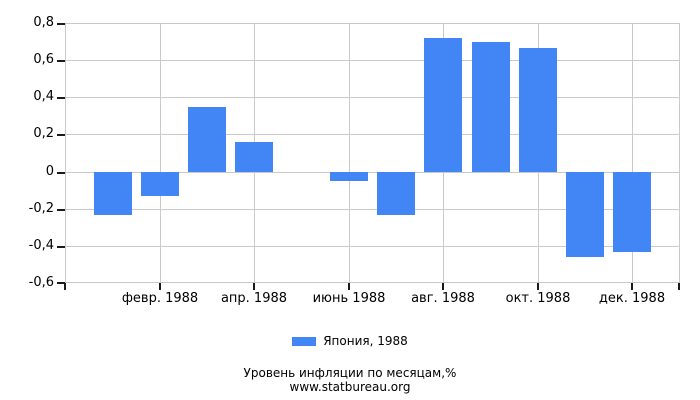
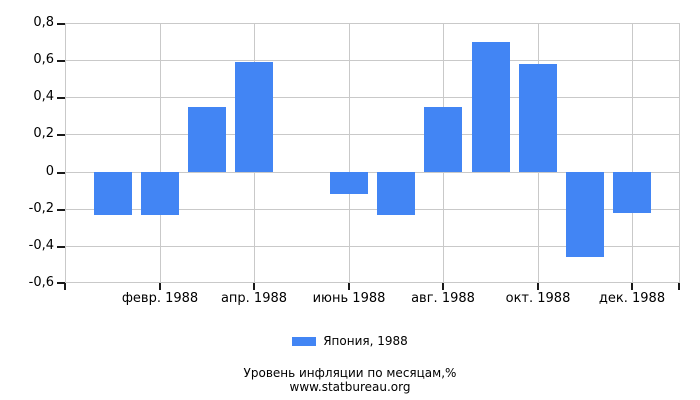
февр. 1988: -0,13 -> -0,23
апр. 1988: 0,16 -> 0,59
июнь 1988: -0,05 -> -0,12
авг. 1988: 0,72 -> 0,35
окт. 1988: 0,67 -> 0,58
дек. 1988: -0,43 -> -0,22
